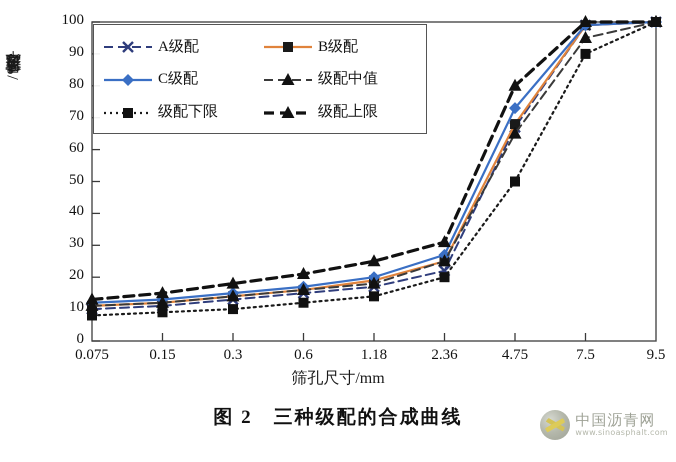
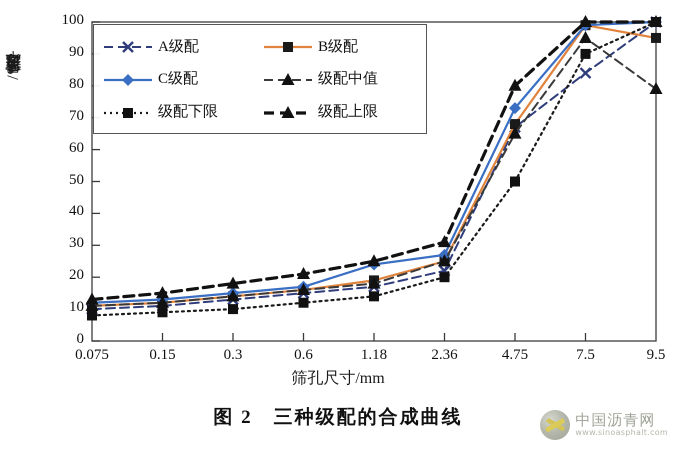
C级配/1.18: 20 -> 24
A级配/7.5: 99 -> 84
B级配/9.5: 100 -> 95
级配中值/9.5: 100 -> 79
